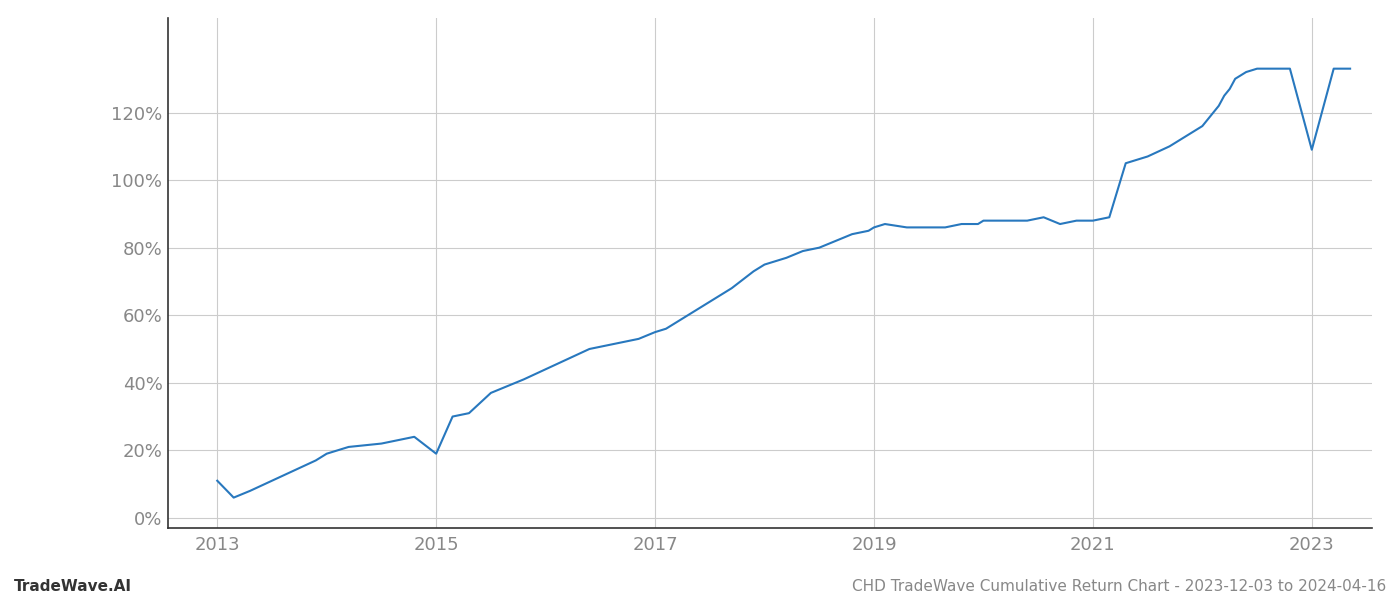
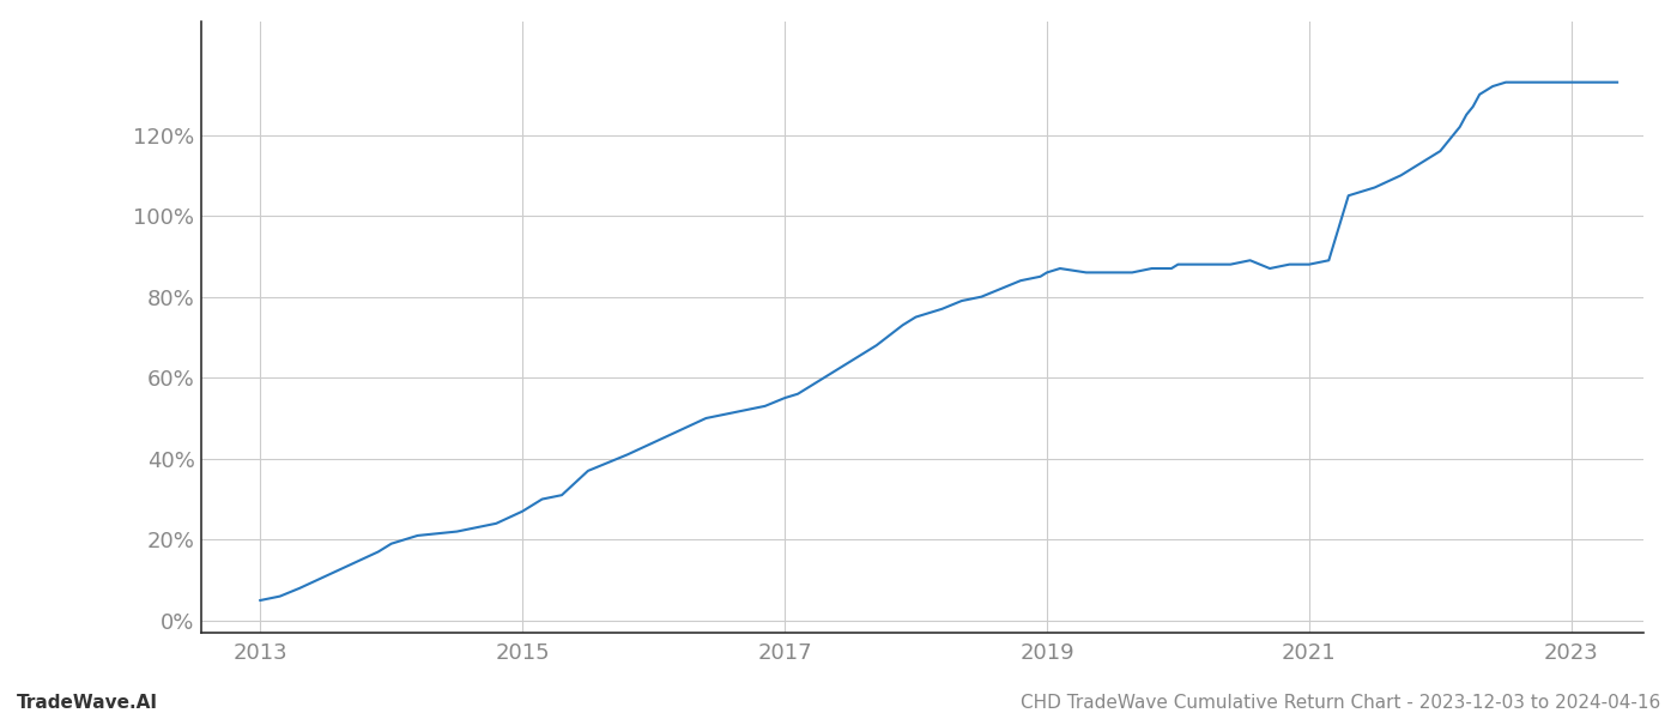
2013: 11% -> 5%
2015: 19% -> 27%
2023: 109% -> 133%
